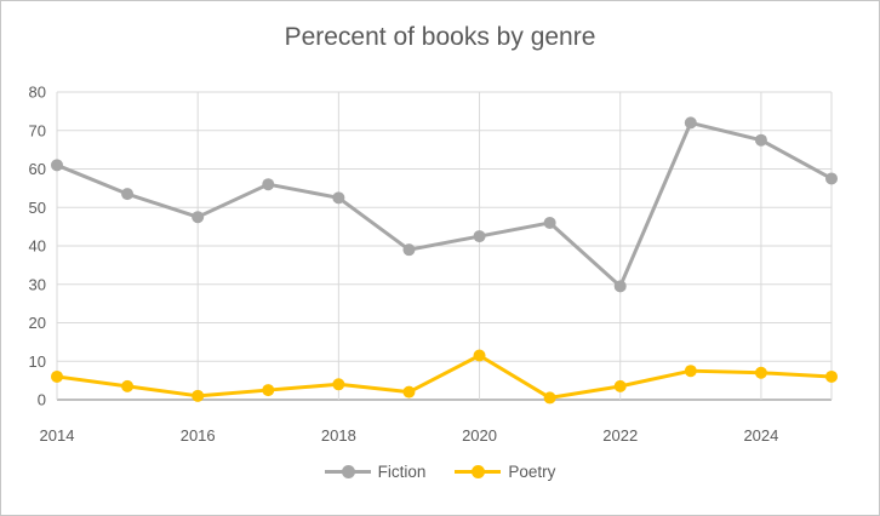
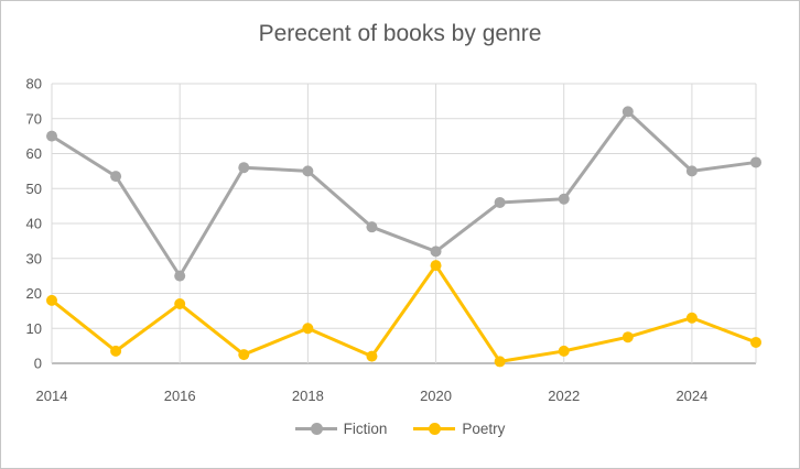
Fiction/2014: 61 -> 65
Poetry/2014: 6 -> 18
Fiction/2016: 48 -> 25
Poetry/2016: 1 -> 17
Fiction/2018: 52 -> 55
Poetry/2018: 4 -> 10
Fiction/2020: 42 -> 32
Poetry/2020: 12 -> 28
Fiction/2022: 30 -> 47
Fiction/2024: 68 -> 55
Poetry/2024: 7 -> 13
